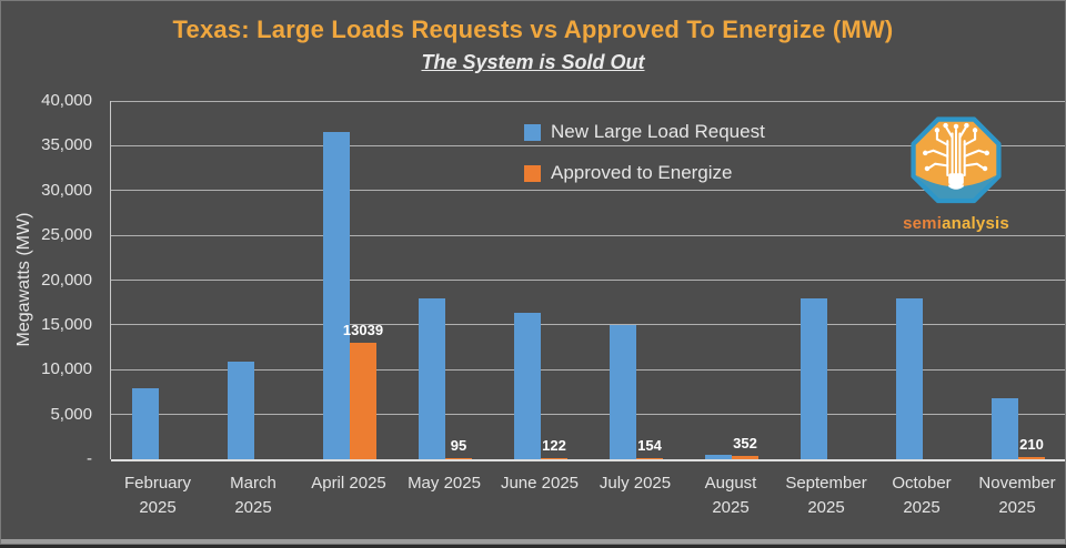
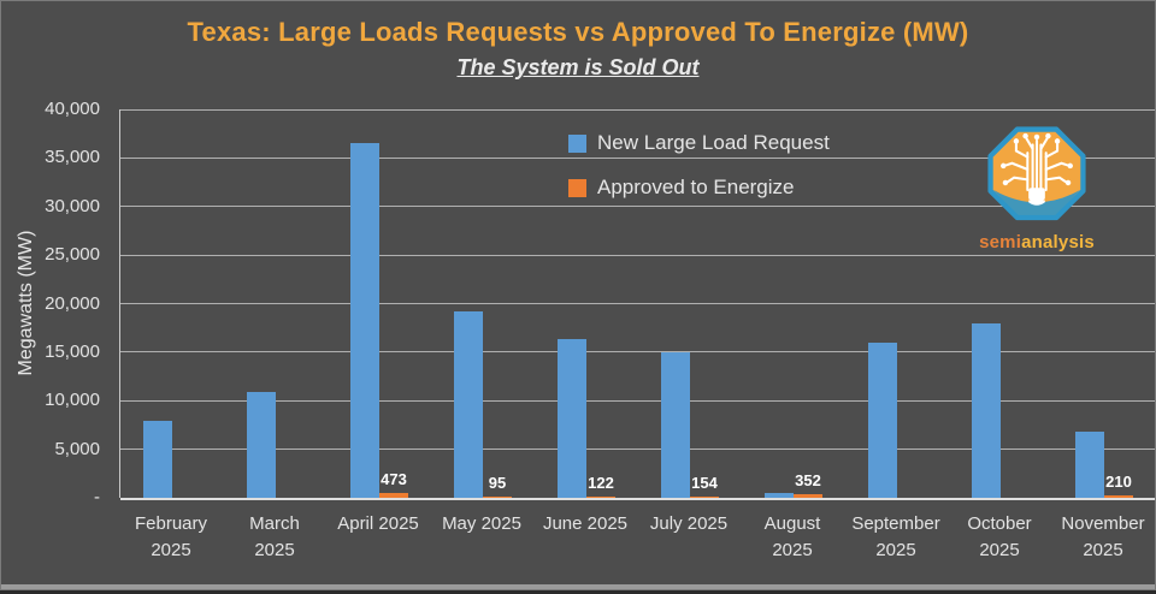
Approved to Energize/April 2025: 13039 -> 473
New Large Load Request/May 2025: 18000 -> 19000
New Large Load Request/September 2025: 18000 -> 16000
